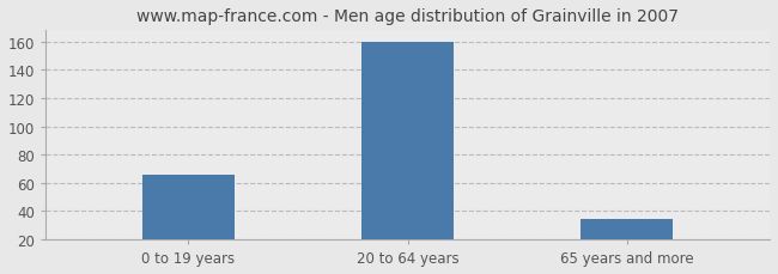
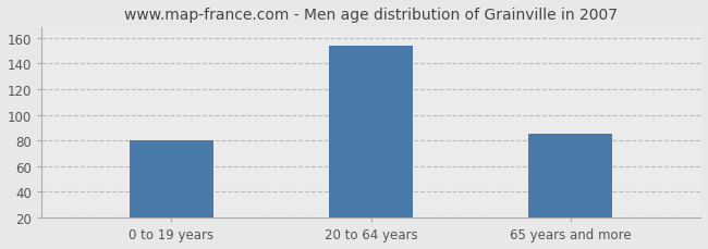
0 to 19 years: 66 -> 80
20 to 64 years: 160 -> 154
65 years and more: 34 -> 85
